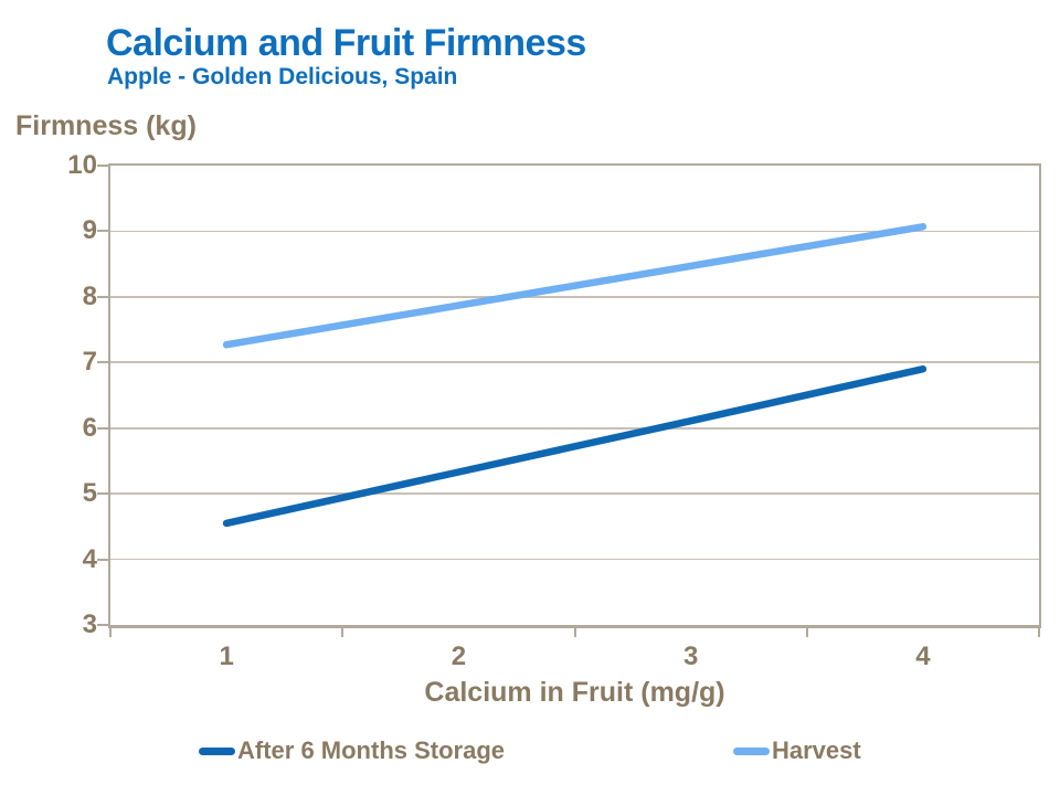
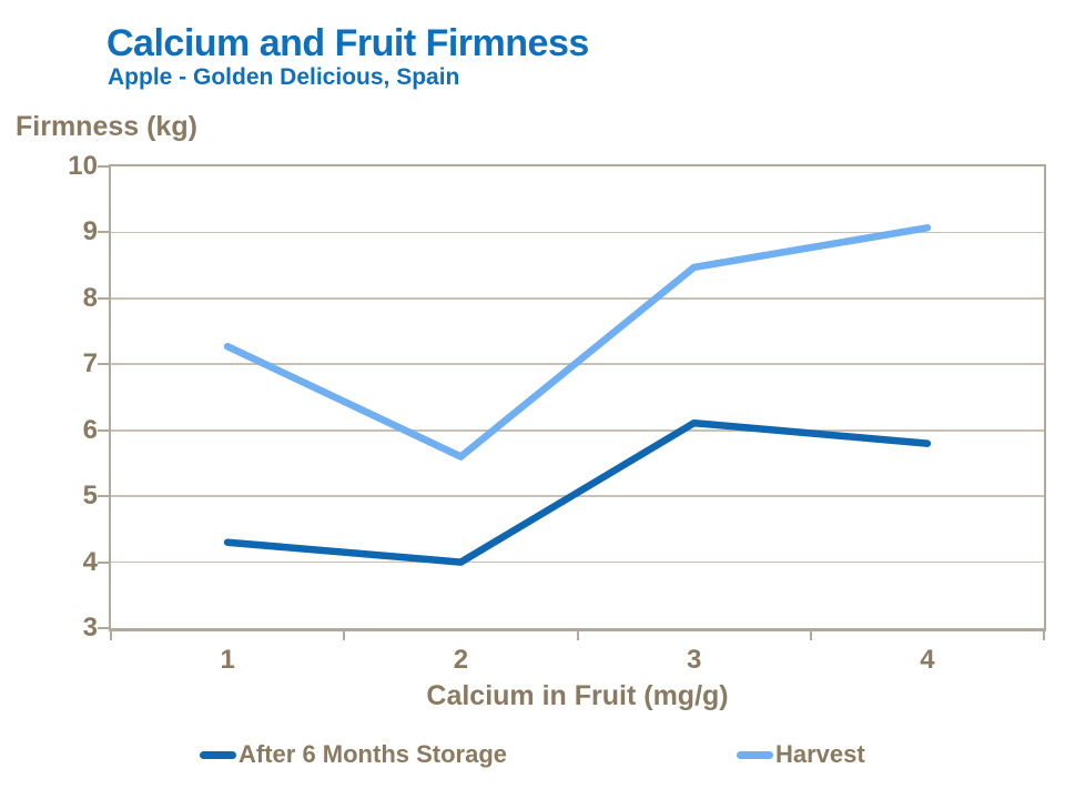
After 6 Months Storage/1: 4.5 -> 4.3
After 6 Months Storage/2: 5.3 -> 4.0
Harvest/2: 7.9 -> 5.6
After 6 Months Storage/4: 6.9 -> 5.8
